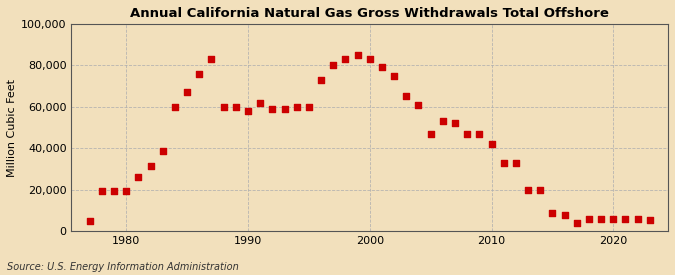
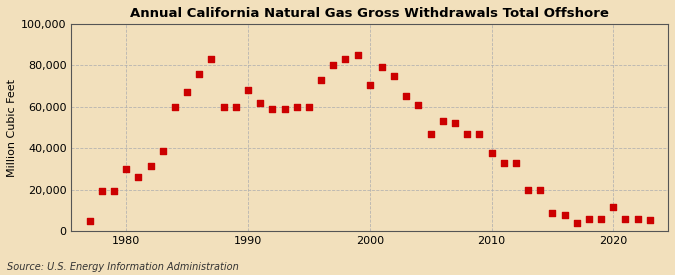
1980: 19,500 -> 30,000
1990: 58,000 -> 68,000
2000: 83,000 -> 70,500
2010: 42,000 -> 37,500
2020: 6,000 -> 11,500
